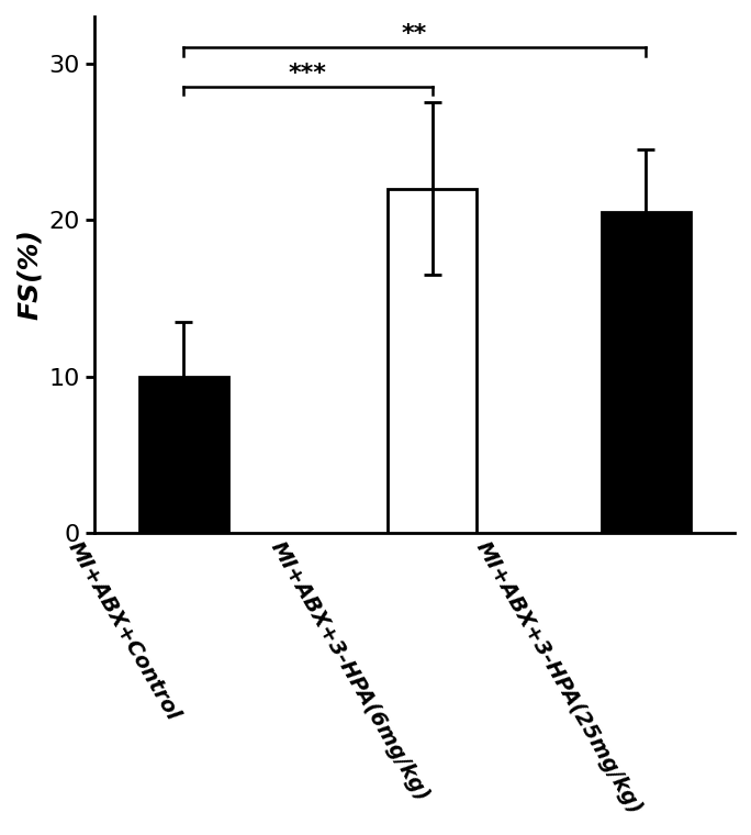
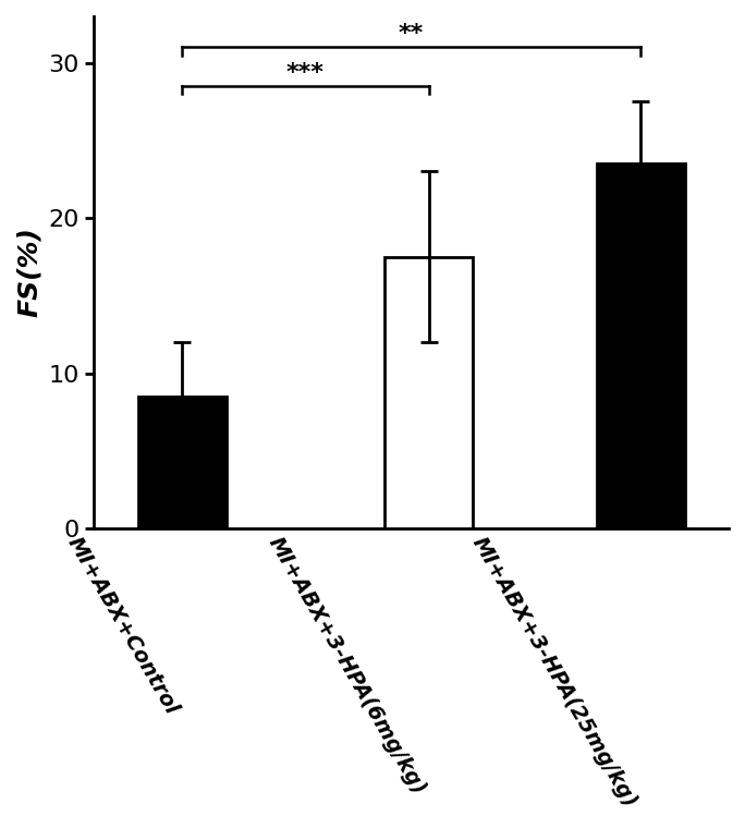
MI+ABX+Control: 10.0 -> 8.5
MI+ABX+3-HPA(6mg/kg): 22.0 -> 17.5
MI+ABX+3-HPA(25mg/kg): 20.5 -> 23.5
